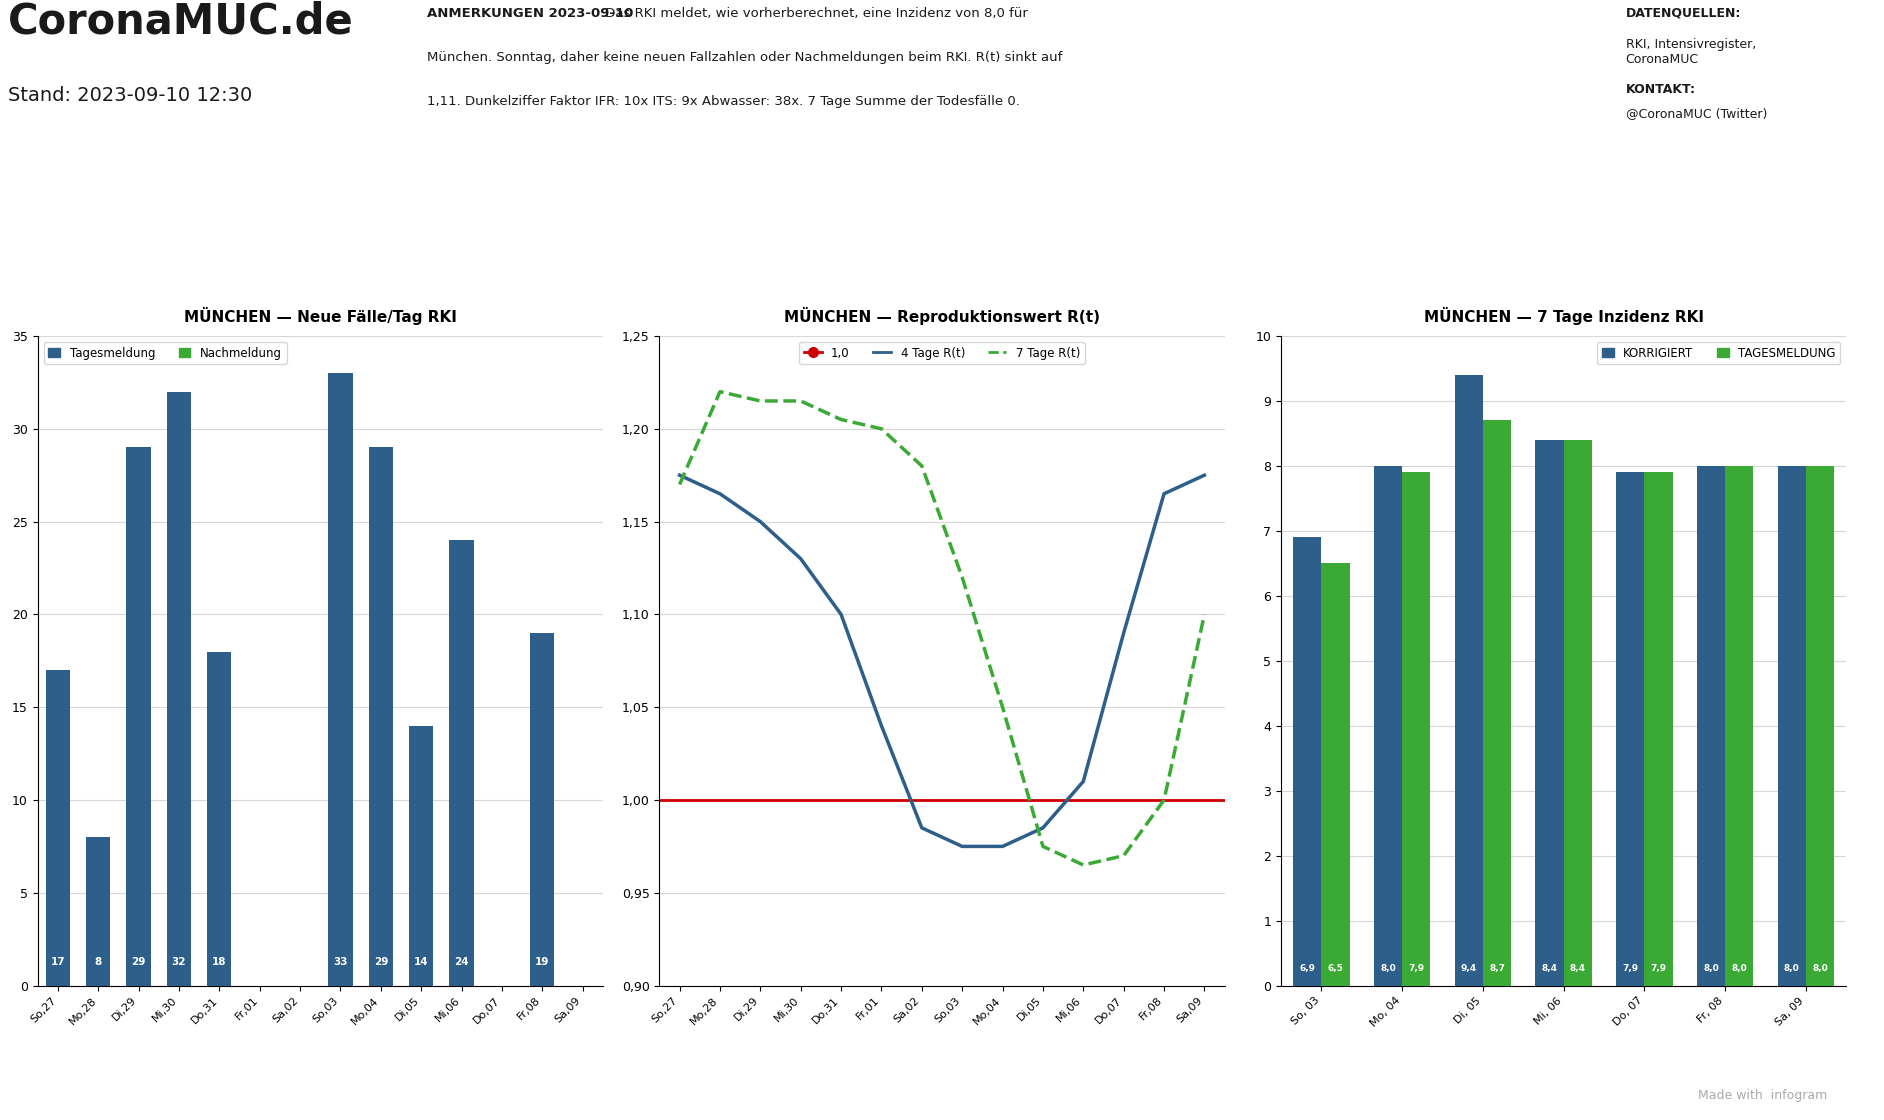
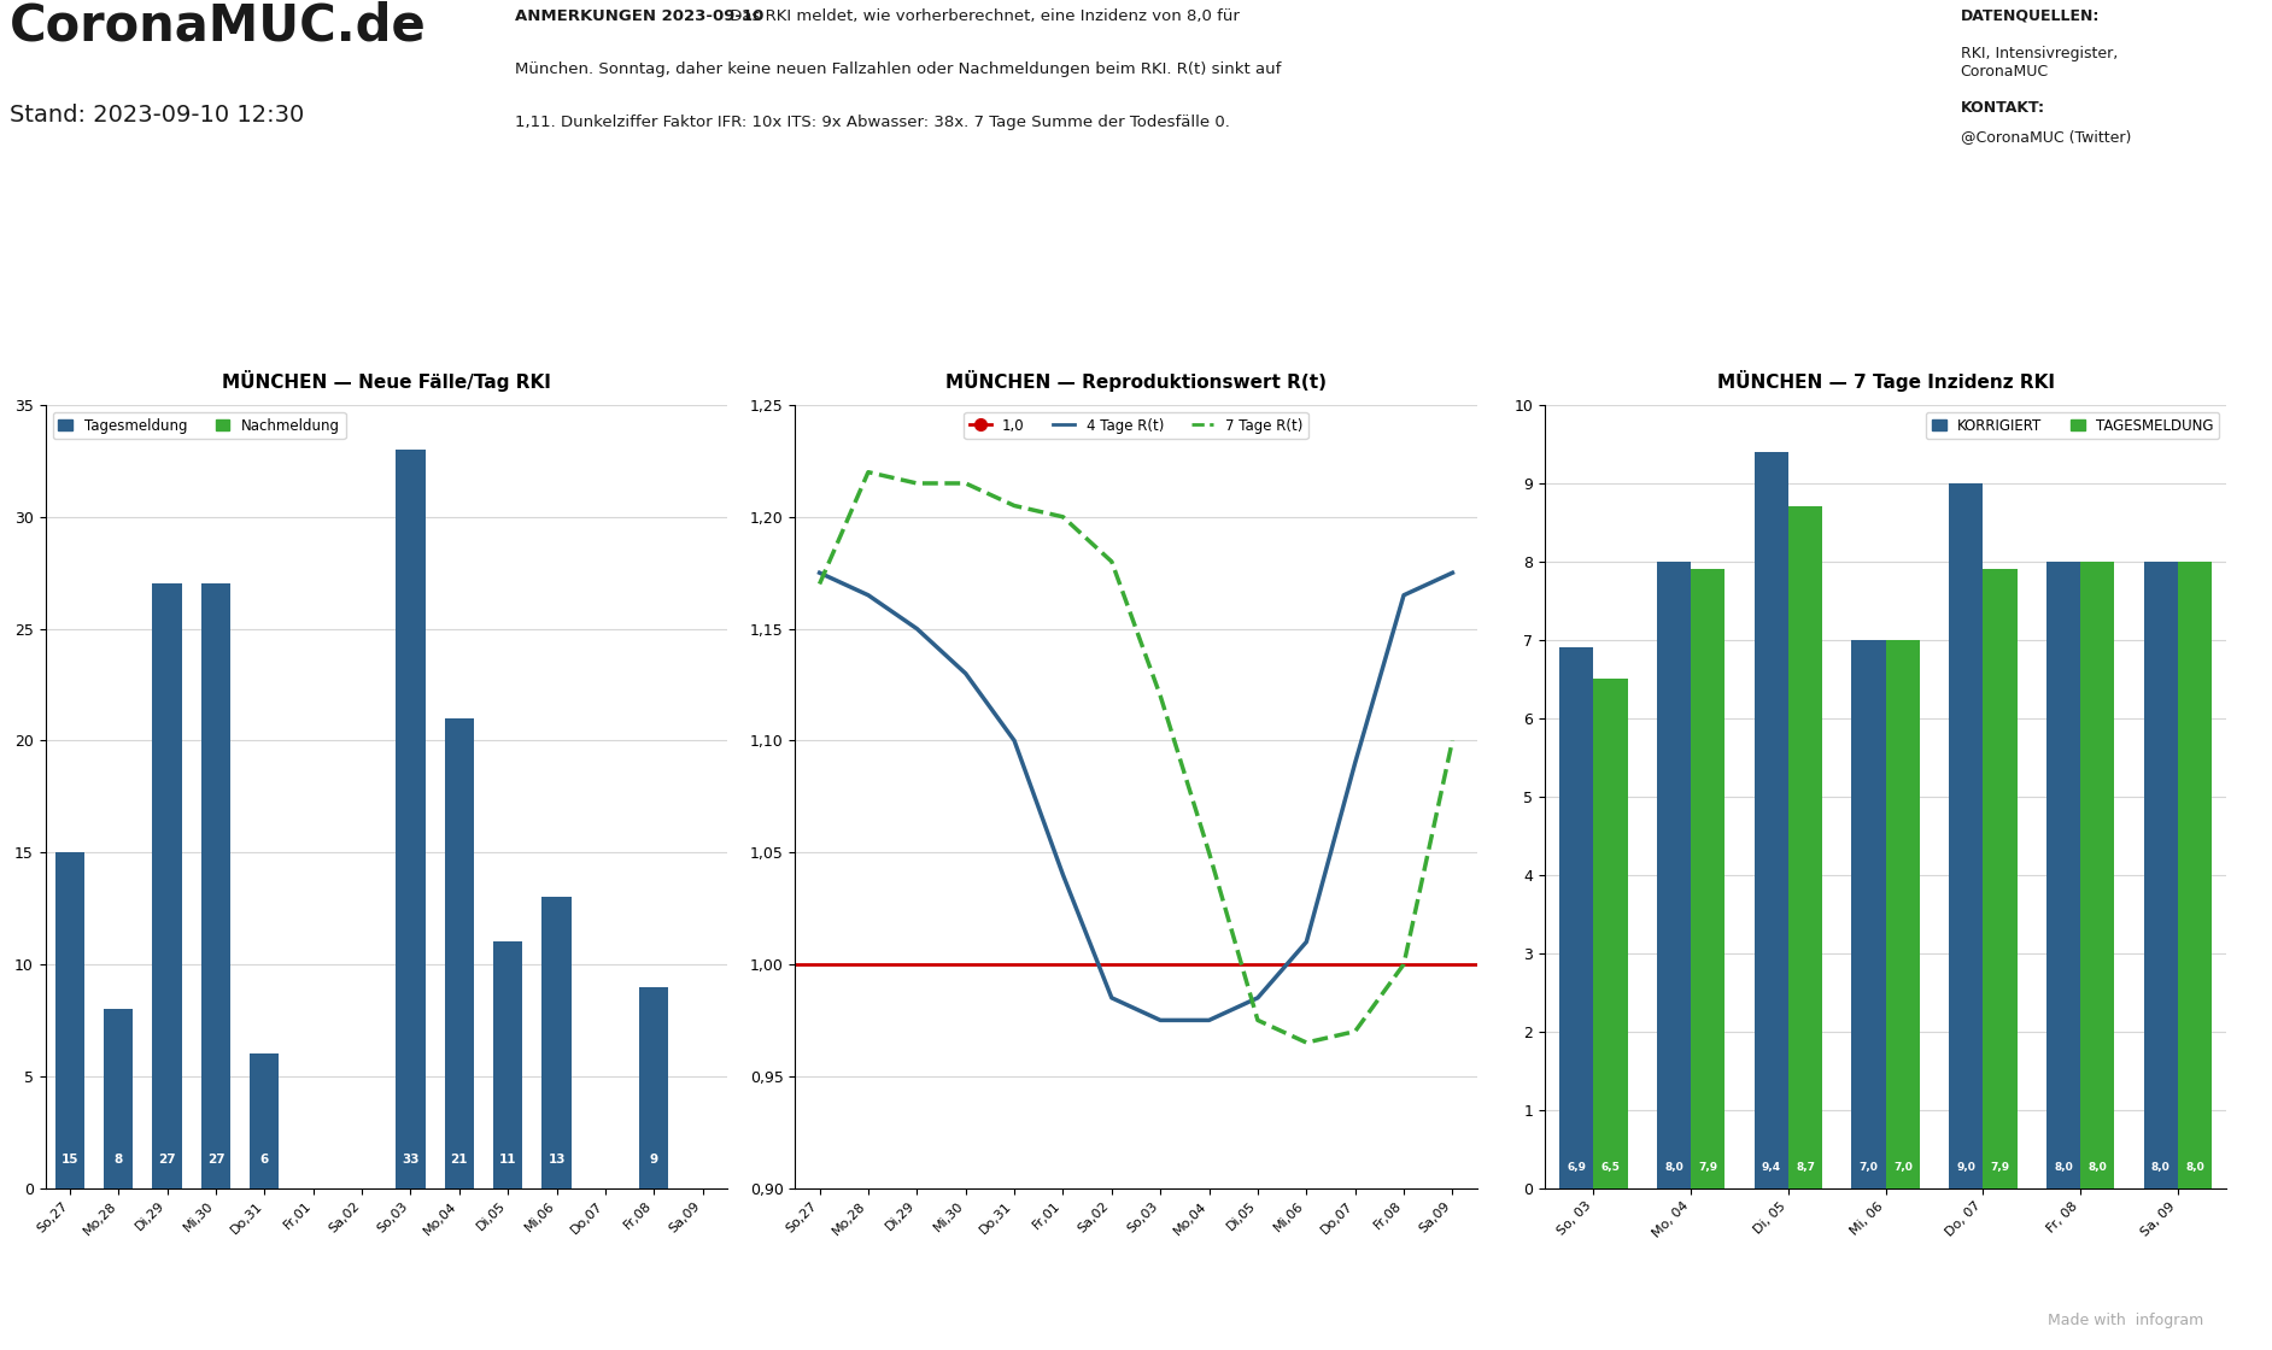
MÜNCHEN — Neue Fälle/Tag RKI/So,27: 17 -> 15
MÜNCHEN — Neue Fälle/Tag RKI/Di,29: 29 -> 27
MÜNCHEN — Neue Fälle/Tag RKI/Mi,30: 32 -> 27
MÜNCHEN — Neue Fälle/Tag RKI/Do,31: 18 -> 6
MÜNCHEN — Neue Fälle/Tag RKI/Mo,04: 29 -> 21
MÜNCHEN — Neue Fälle/Tag RKI/Di,05: 14 -> 11
MÜNCHEN — Neue Fälle/Tag RKI/Mi,06: 24 -> 13
MÜNCHEN — Neue Fälle/Tag RKI/Fr,08: 19 -> 9
MÜNCHEN — 7 Tage Inzidenz RKI/KORRIGIERT/Mi, 06: 8,4 -> 7,0
MÜNCHEN — 7 Tage Inzidenz RKI/TAGESMELDUNG/Mi, 06: 8,4 -> 7,0
MÜNCHEN — 7 Tage Inzidenz RKI/KORRIGIERT/Do, 07: 7,9 -> 9,0
